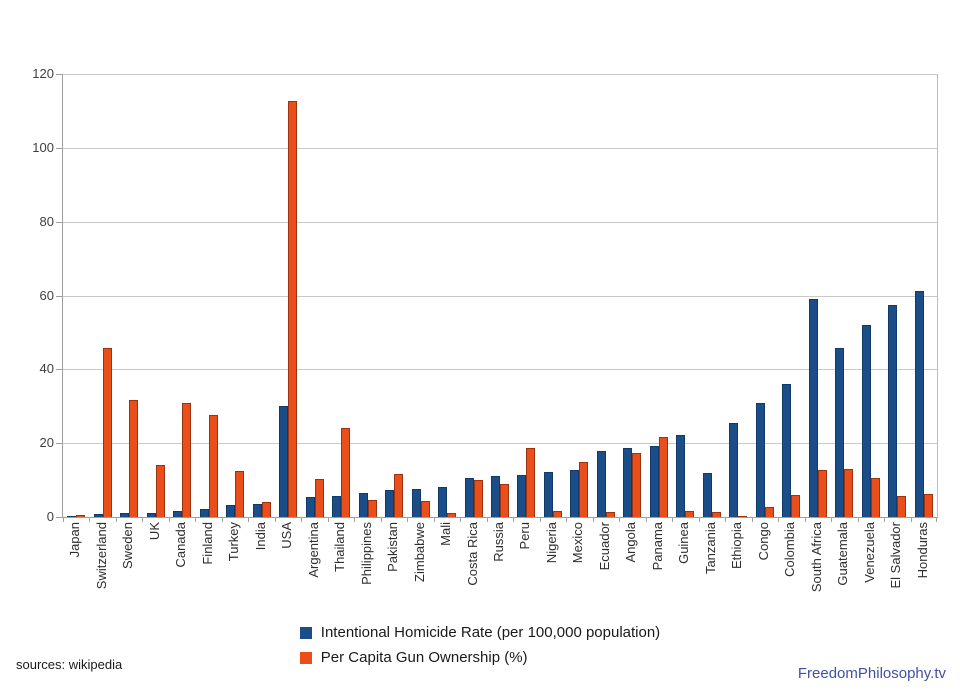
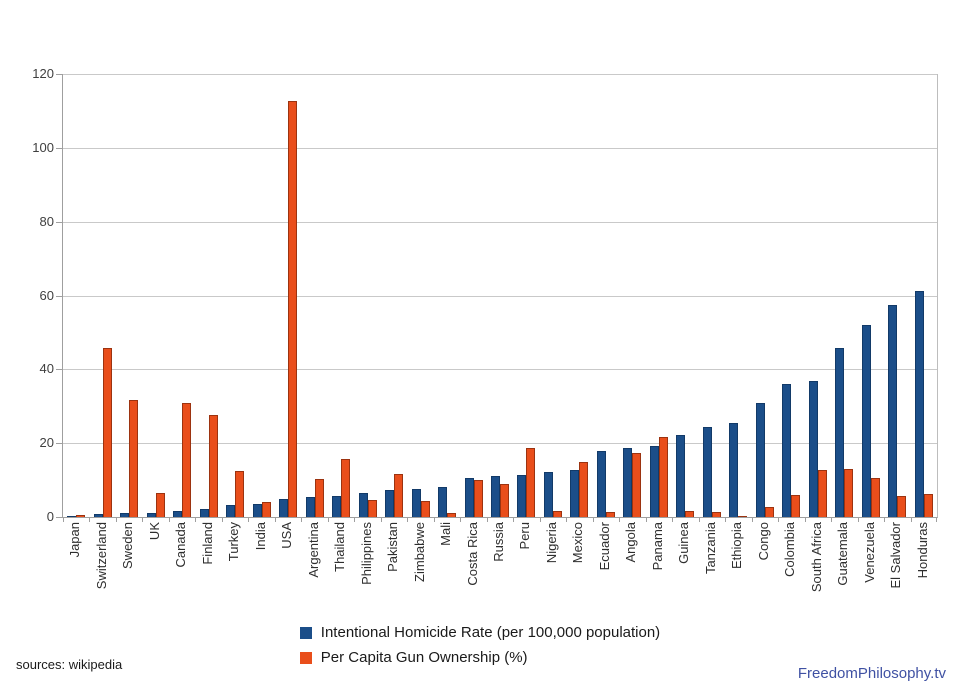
Per Capita Gun Ownership (%)/UK: 14 -> 7
Intentional Homicide Rate (per 100,000 population)/USA: 30 -> 5
Per Capita Gun Ownership (%)/Thailand: 24 -> 16
Intentional Homicide Rate (per 100,000 population)/Tanzania: 12 -> 24
Intentional Homicide Rate (per 100,000 population)/South Africa: 59 -> 37
